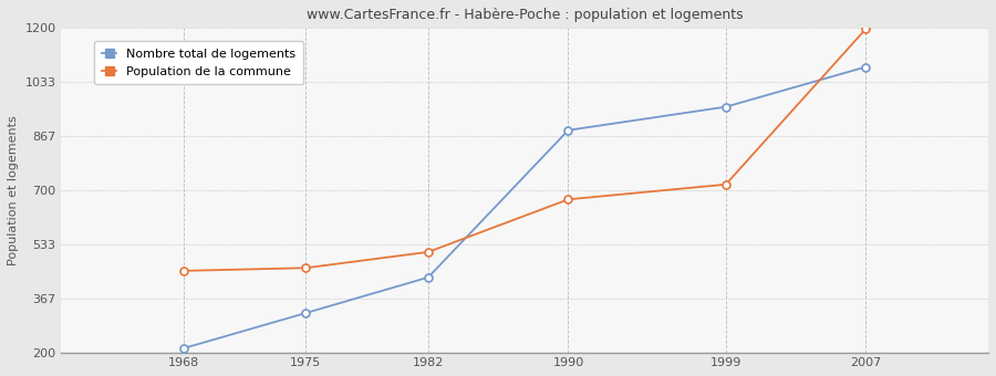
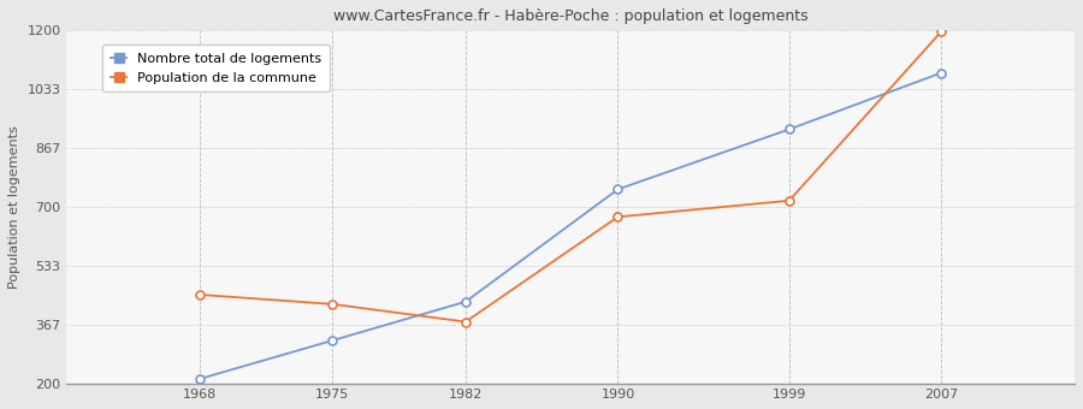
Population de la commune/1975: 461 -> 425
Population de la commune/1982: 510 -> 375
Nombre total de logements/1990: 885 -> 750
Nombre total de logements/1999: 957 -> 920
